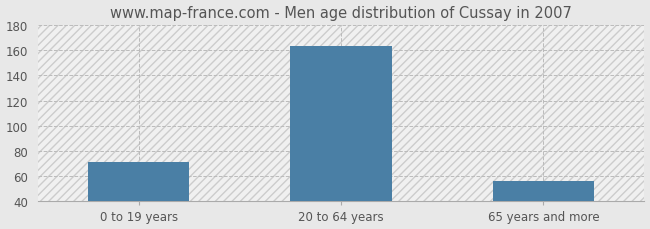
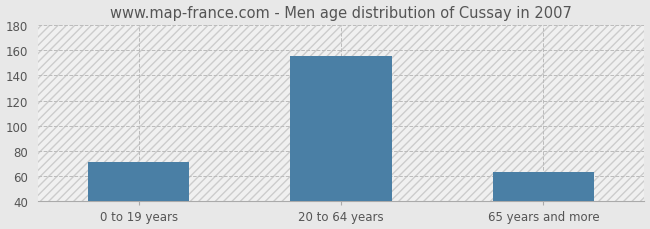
20 to 64 years: 163 -> 155
65 years and more: 56 -> 63
